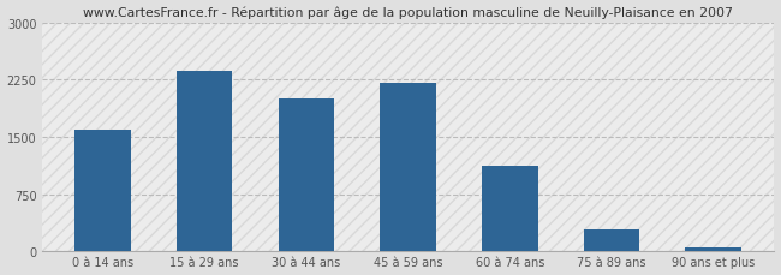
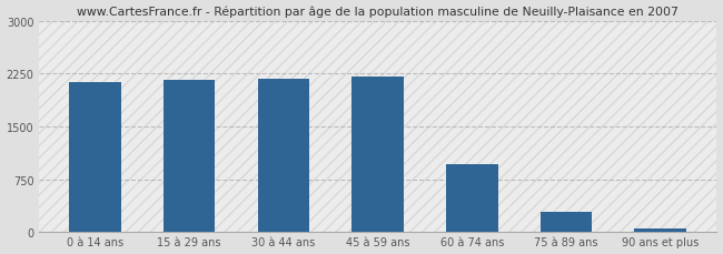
0 à 14 ans: 1600 -> 2130
15 à 29 ans: 2360 -> 2160
30 à 44 ans: 2000 -> 2180
60 à 74 ans: 1120 -> 970
